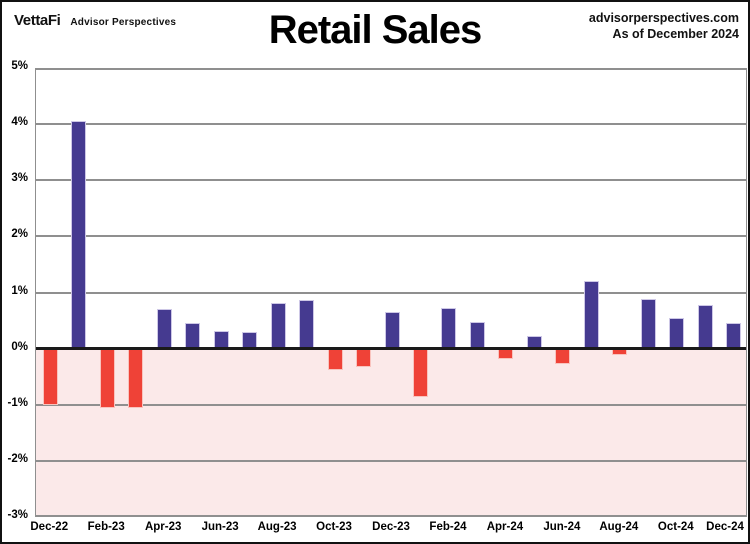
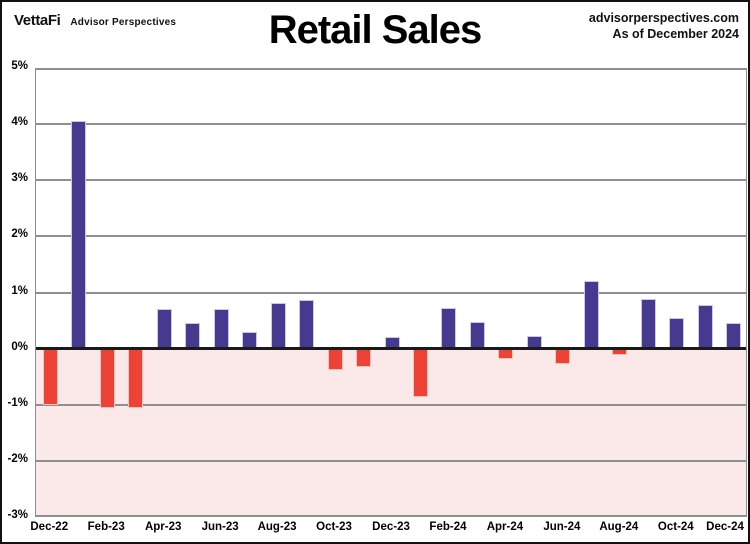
Jun-23: 0.3% -> 0.7%
Dec-23: 0.7% -> 0.2%
